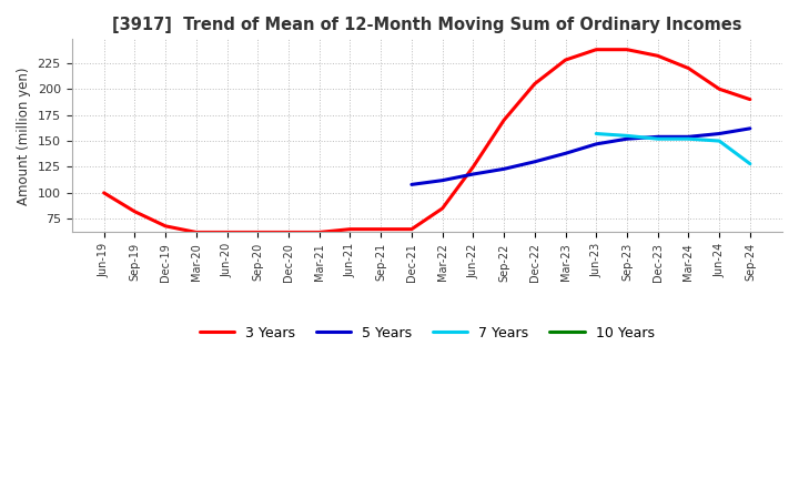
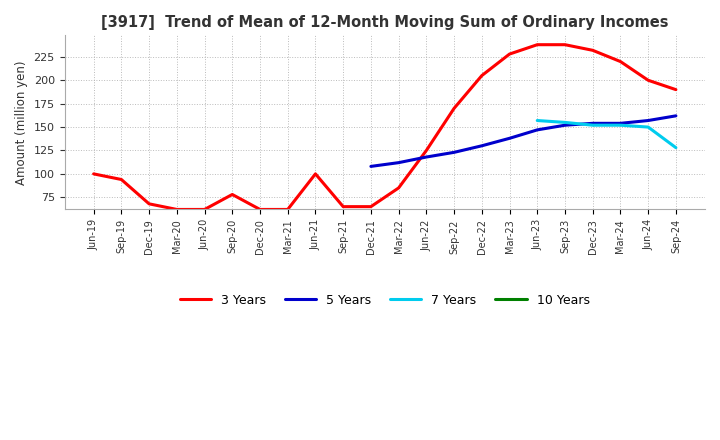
3 Years/Sep-19: 82 -> 94
3 Years/Sep-20: 62 -> 78
3 Years/Jun-21: 65 -> 100
